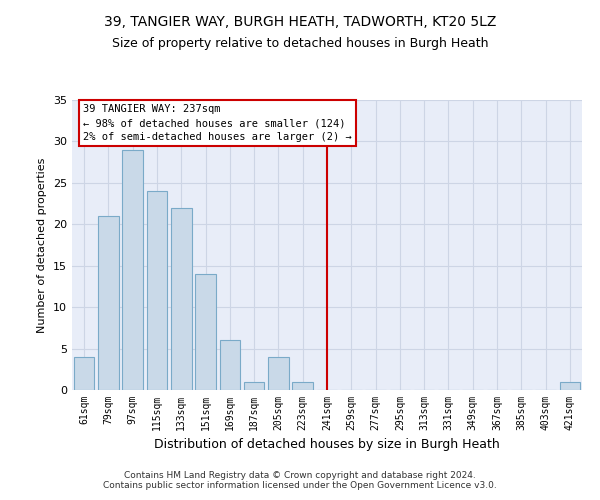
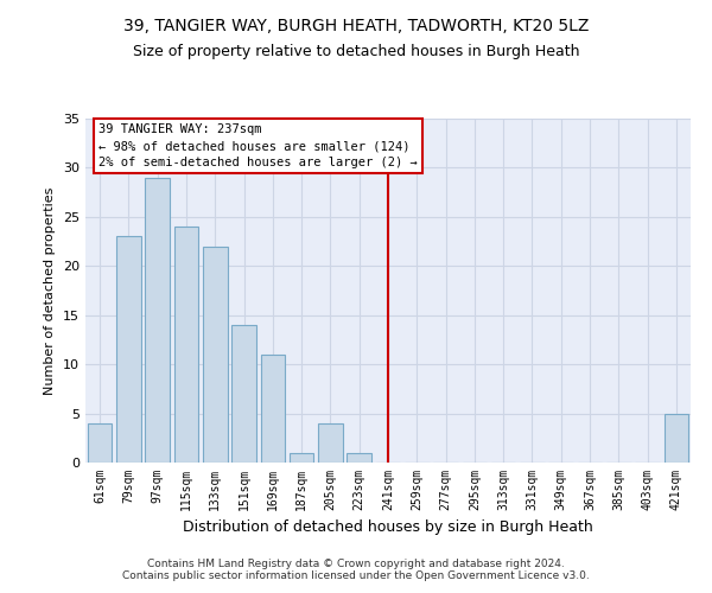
79sqm: 21 -> 23
169sqm: 6 -> 11
421sqm: 1 -> 5
